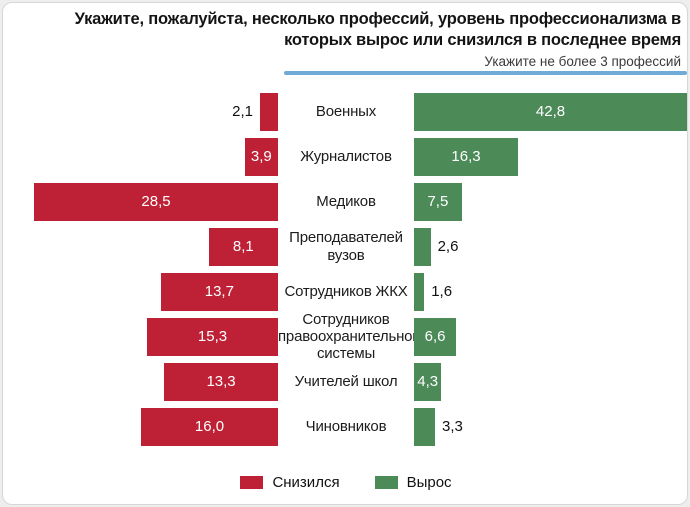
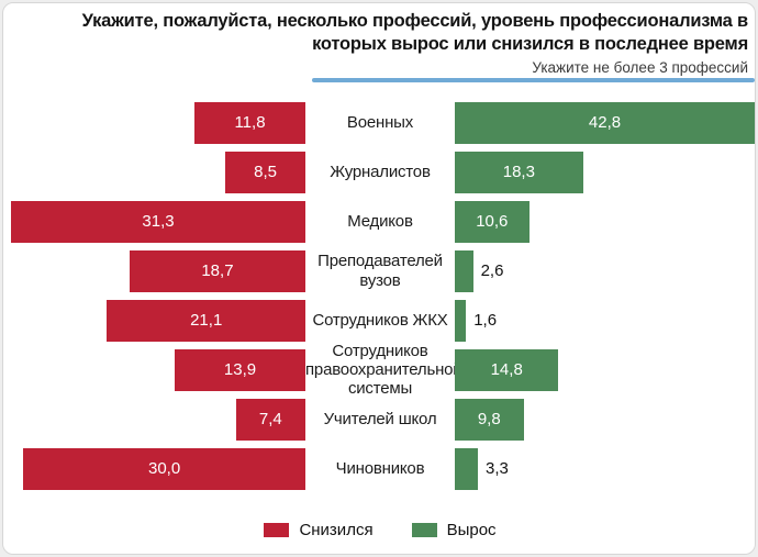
Снизился/Военных: 2,1 -> 11,8
Снизился/Журналистов: 3,9 -> 8,5
Вырос/Журналистов: 16,3 -> 18,3
Снизился/Медиков: 28,5 -> 31,3
Вырос/Медиков: 7,5 -> 10,6
Снизился/Преподавателей вузов: 8,1 -> 18,7
Снизился/Сотрудников ЖКХ: 13,7 -> 21,1
Снизился/Сотрудников правоохранительной системы: 15,3 -> 13,9
Вырос/Сотрудников правоохранительной системы: 6,6 -> 14,8
Снизился/Учителей школ: 13,3 -> 7,4
Вырос/Учителей школ: 4,3 -> 9,8
Снизился/Чиновников: 16,0 -> 30,0
